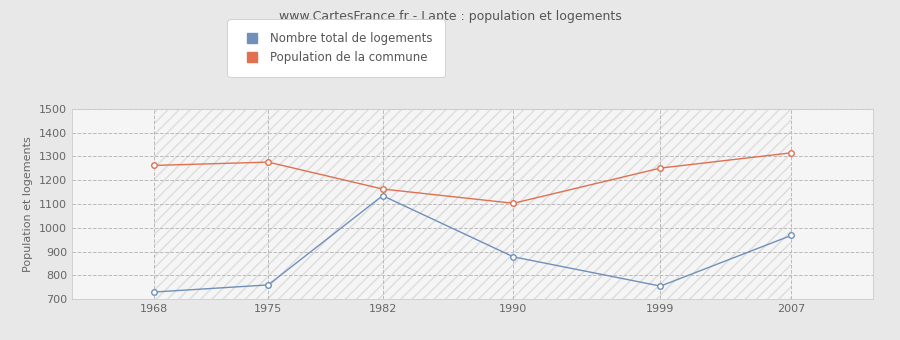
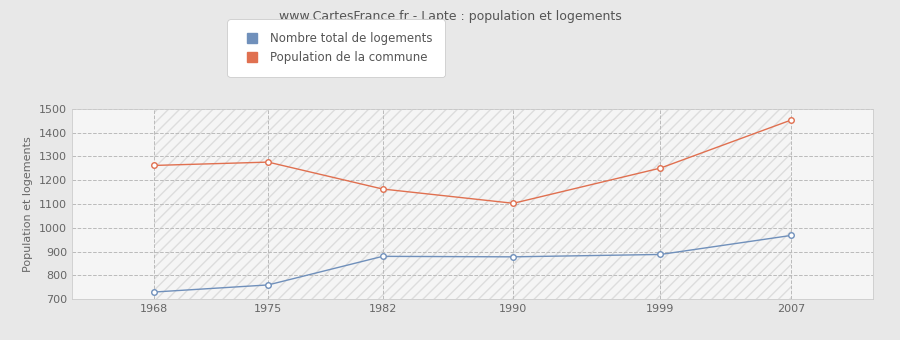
Nombre total de logements/1982: 1135 -> 880
Nombre total de logements/1999: 755 -> 888
Population de la commune/2007: 1315 -> 1453
